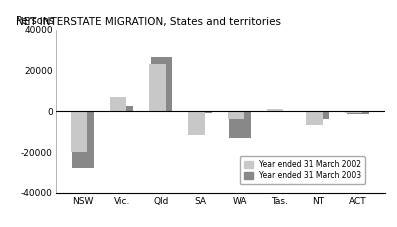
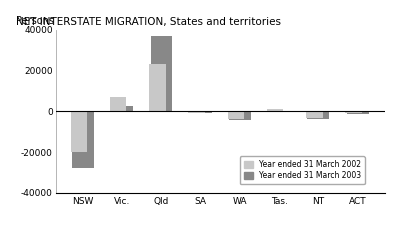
Year ended 31 March 2003/Qld: 26500 -> 37000
Year ended 31 March 2002/SA: -11500 -> -1000
Year ended 31 March 2003/WA: -13000 -> -4500
Year ended 31 March 2002/NT: -6500 -> -3500
